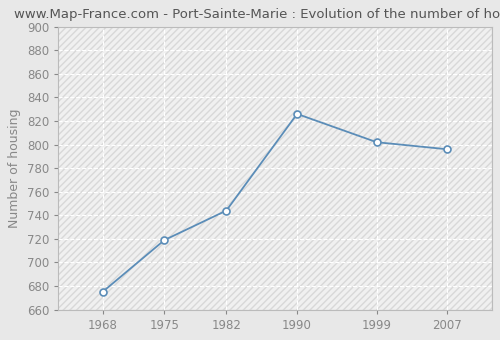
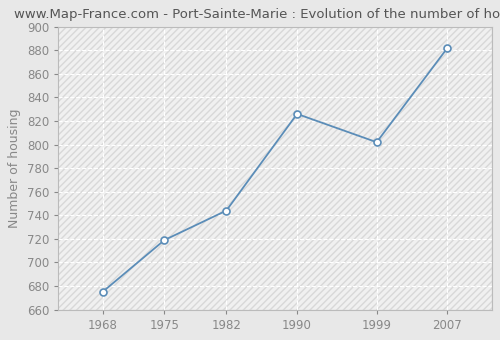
2007: 796 -> 882
